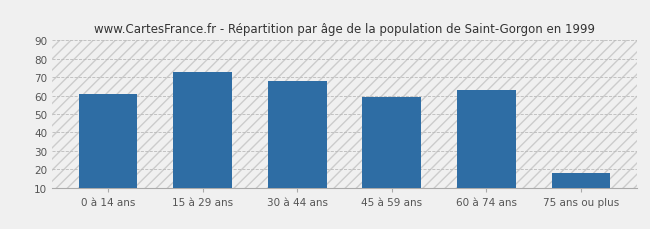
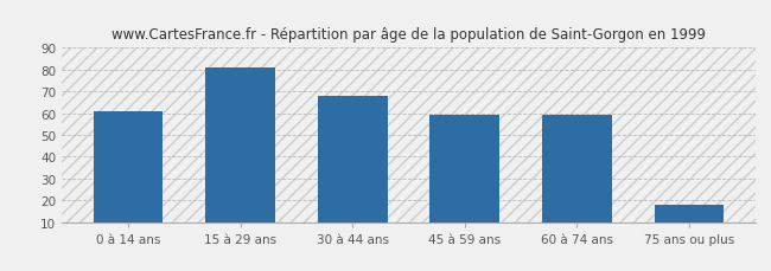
15 à 29 ans: 73 -> 81
60 à 74 ans: 63 -> 59
